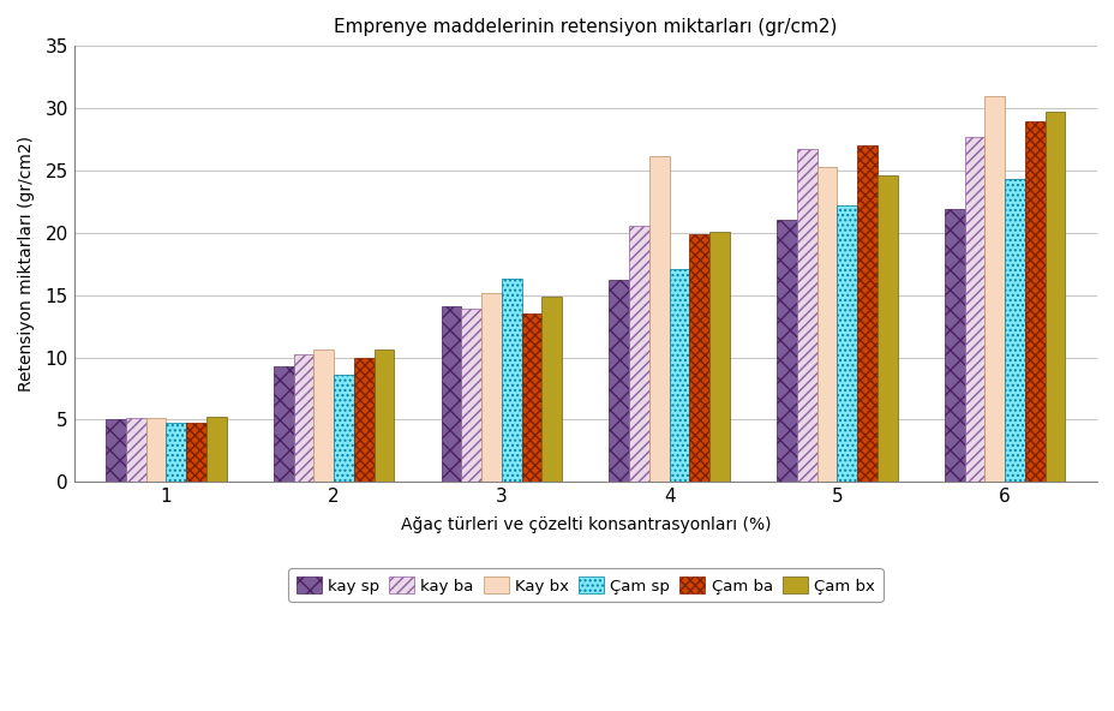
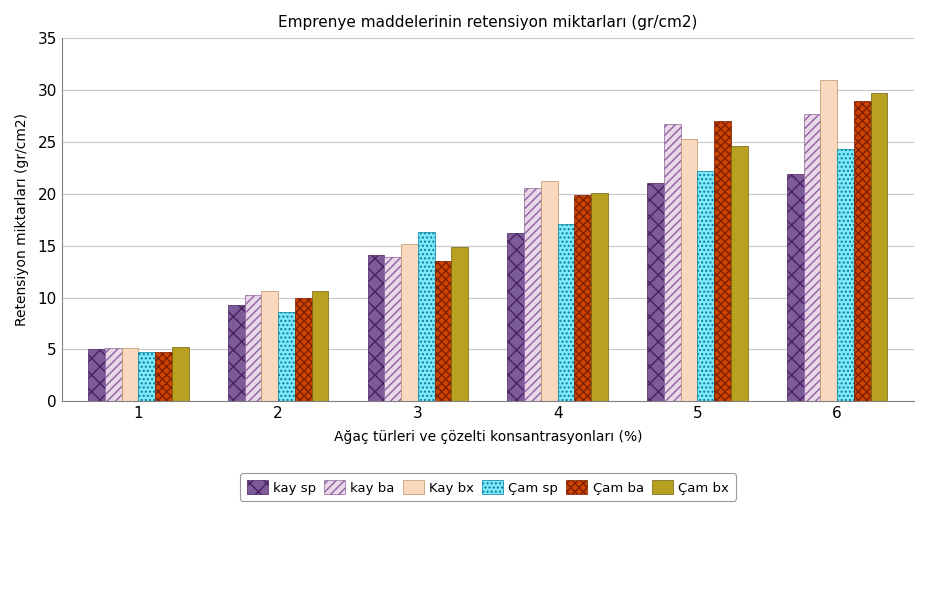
Kay bx/4: 26.1 -> 21.2
